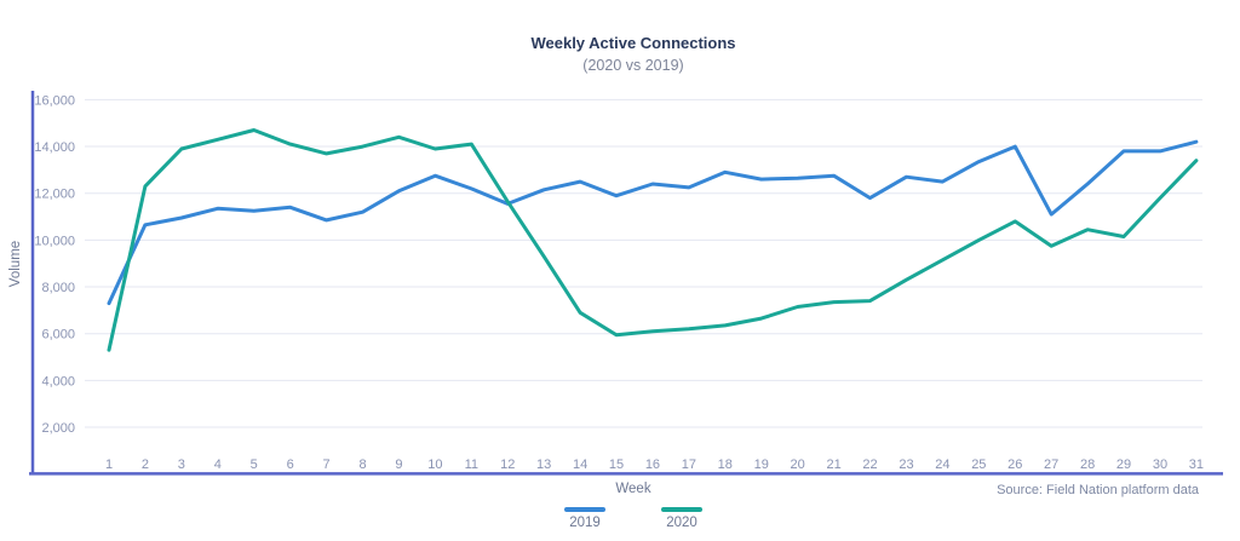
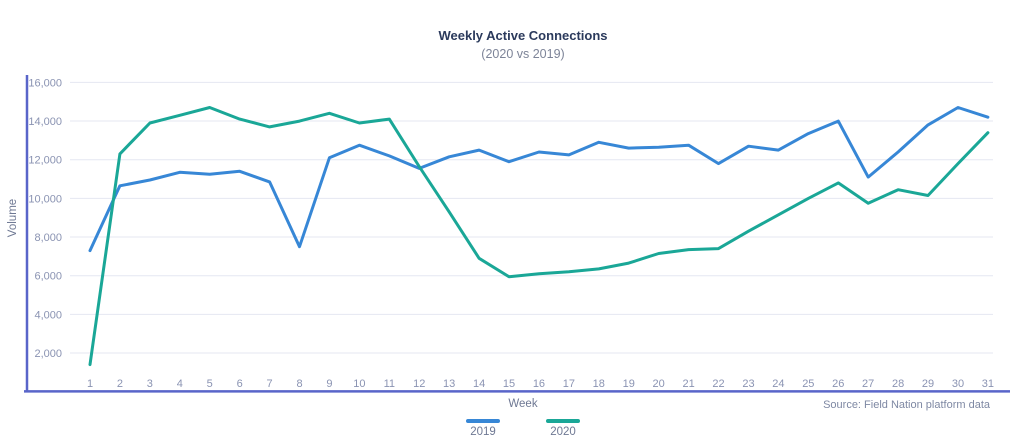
2020/1: 5300 -> 1400
2019/8: 11200 -> 7500
2019/30: 13800 -> 14700
